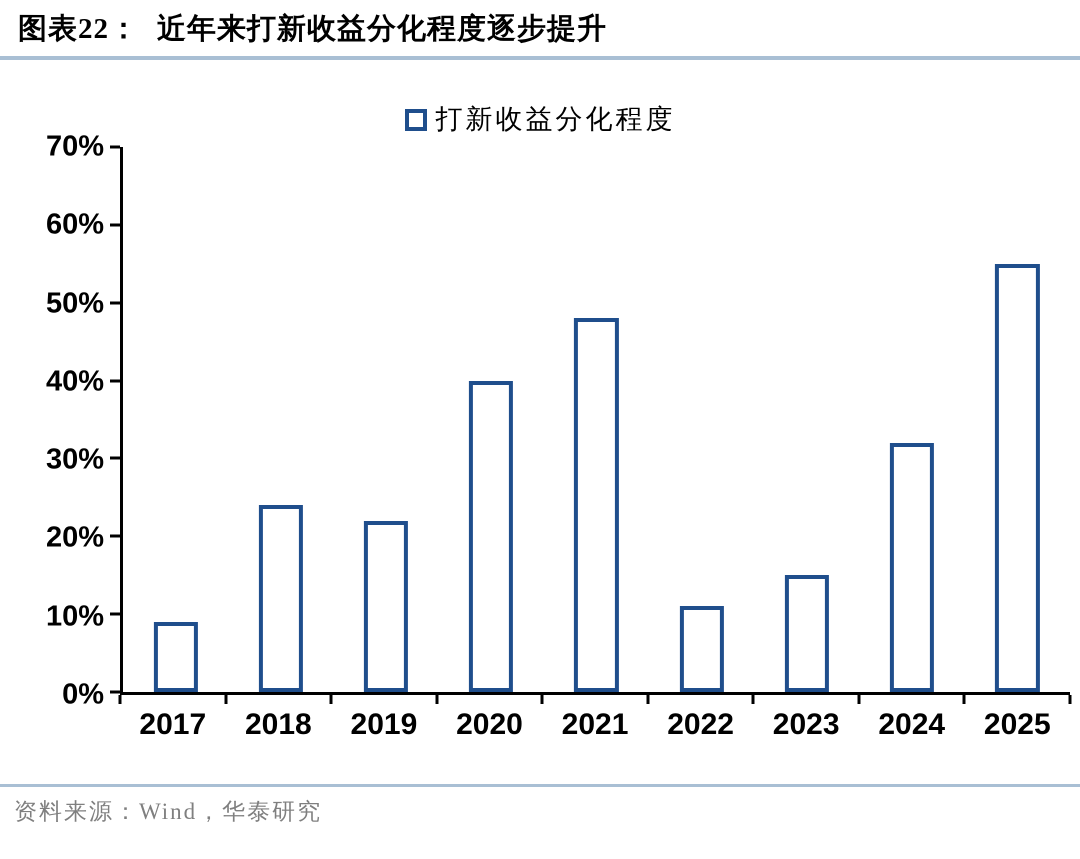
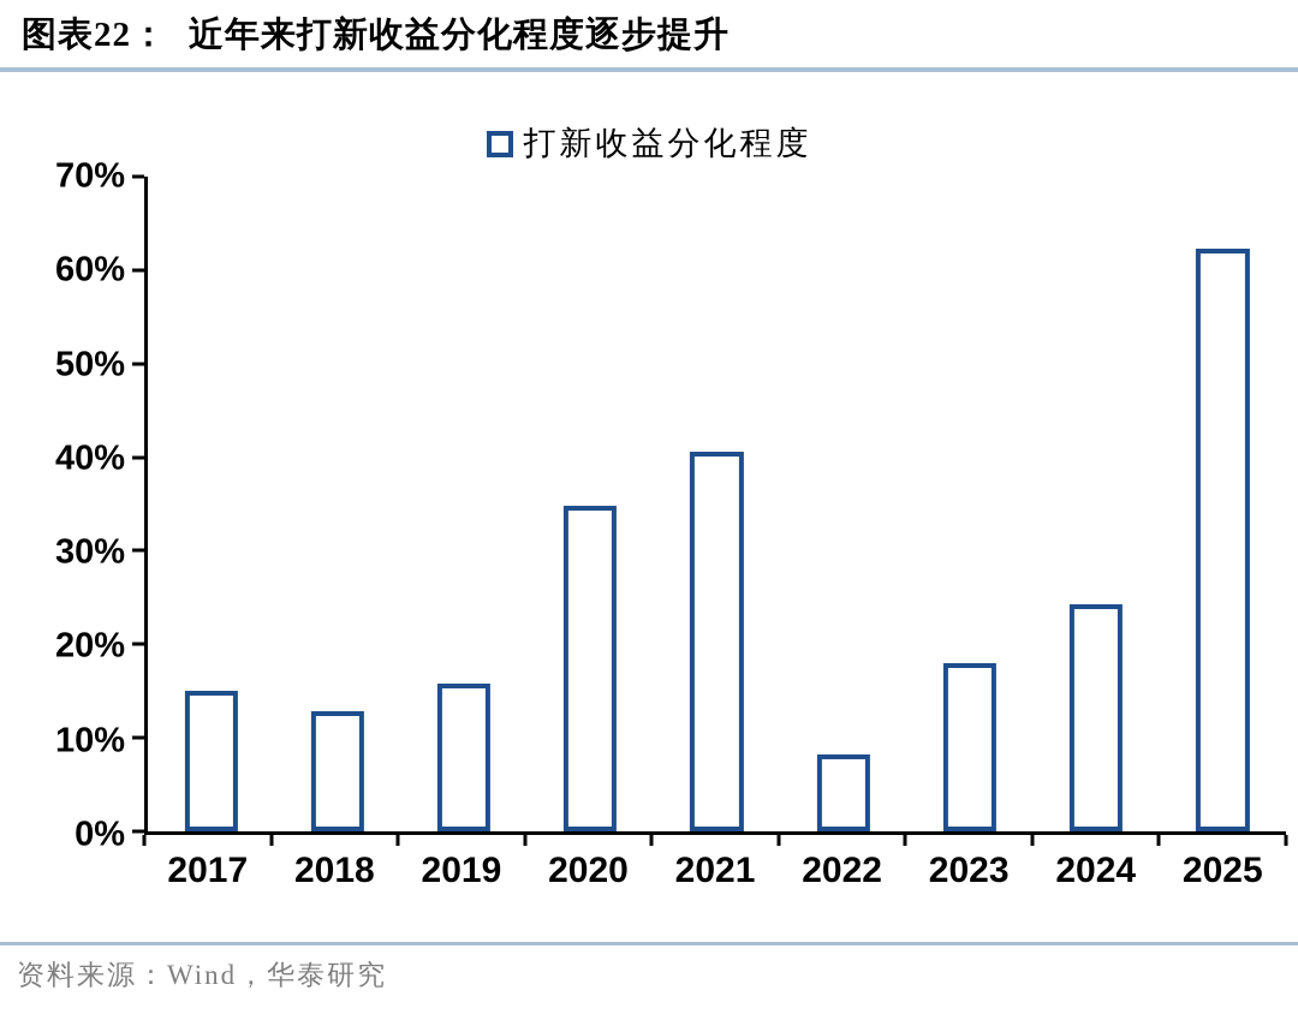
2017: 9% -> 15%
2018: 24% -> 13%
2019: 22% -> 16%
2020: 40% -> 35%
2021: 48% -> 41%
2022: 11% -> 8%
2023: 15% -> 18%
2024: 32% -> 24%
2025: 55% -> 62%
